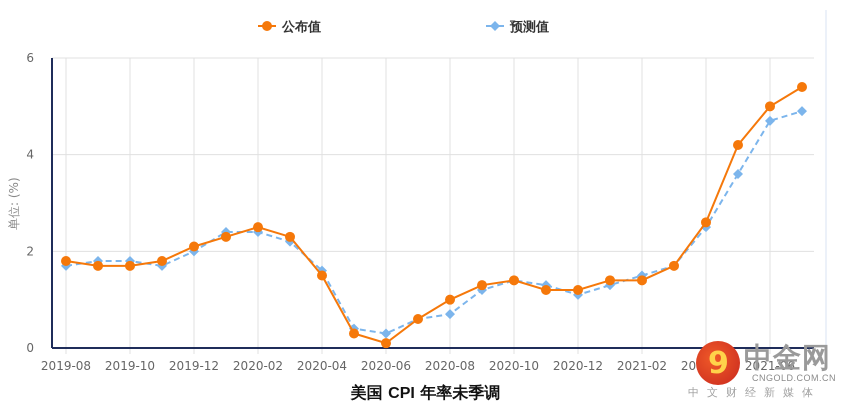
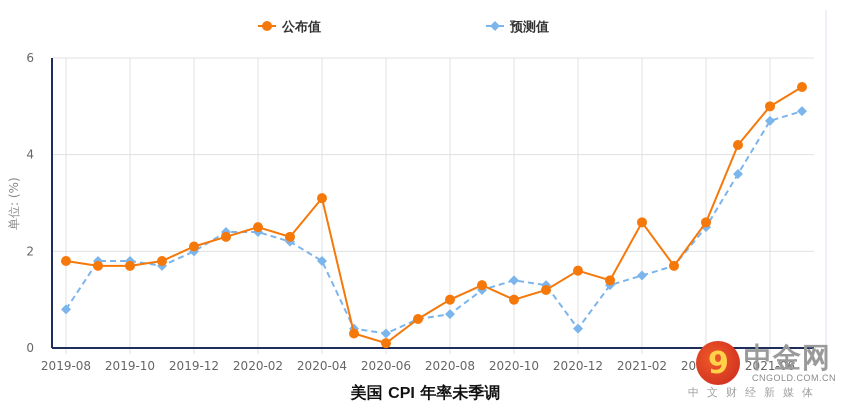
预测值/2019-08: 1.7 -> 0.8
公布值/2020-04: 1.5 -> 3.1
预测值/2020-04: 1.6 -> 1.8
公布值/2020-10: 1.4 -> 1.0
公布值/2020-12: 1.2 -> 1.6
预测值/2020-12: 1.1 -> 0.4
公布值/2021-02: 1.4 -> 2.6
